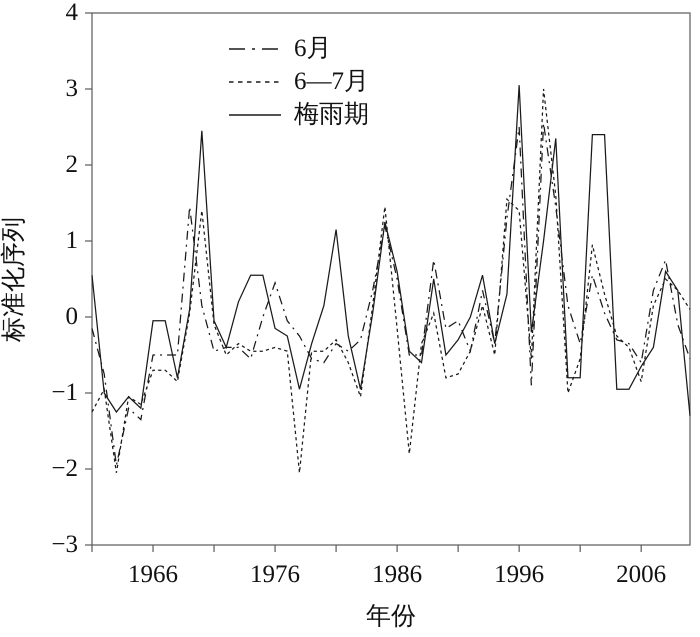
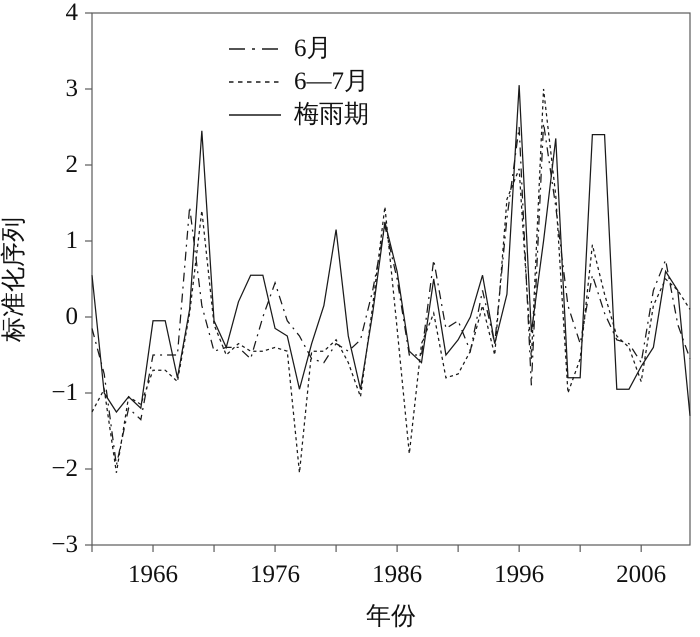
6—7月/1996: 1.4 -> 1.9
